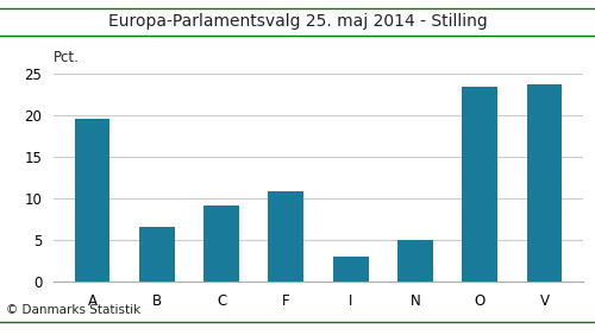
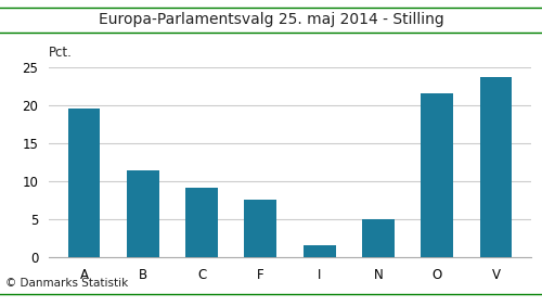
B: 6.5 -> 11.4
F: 10.8 -> 7.6
I: 3.0 -> 1.6
O: 23.5 -> 21.6
